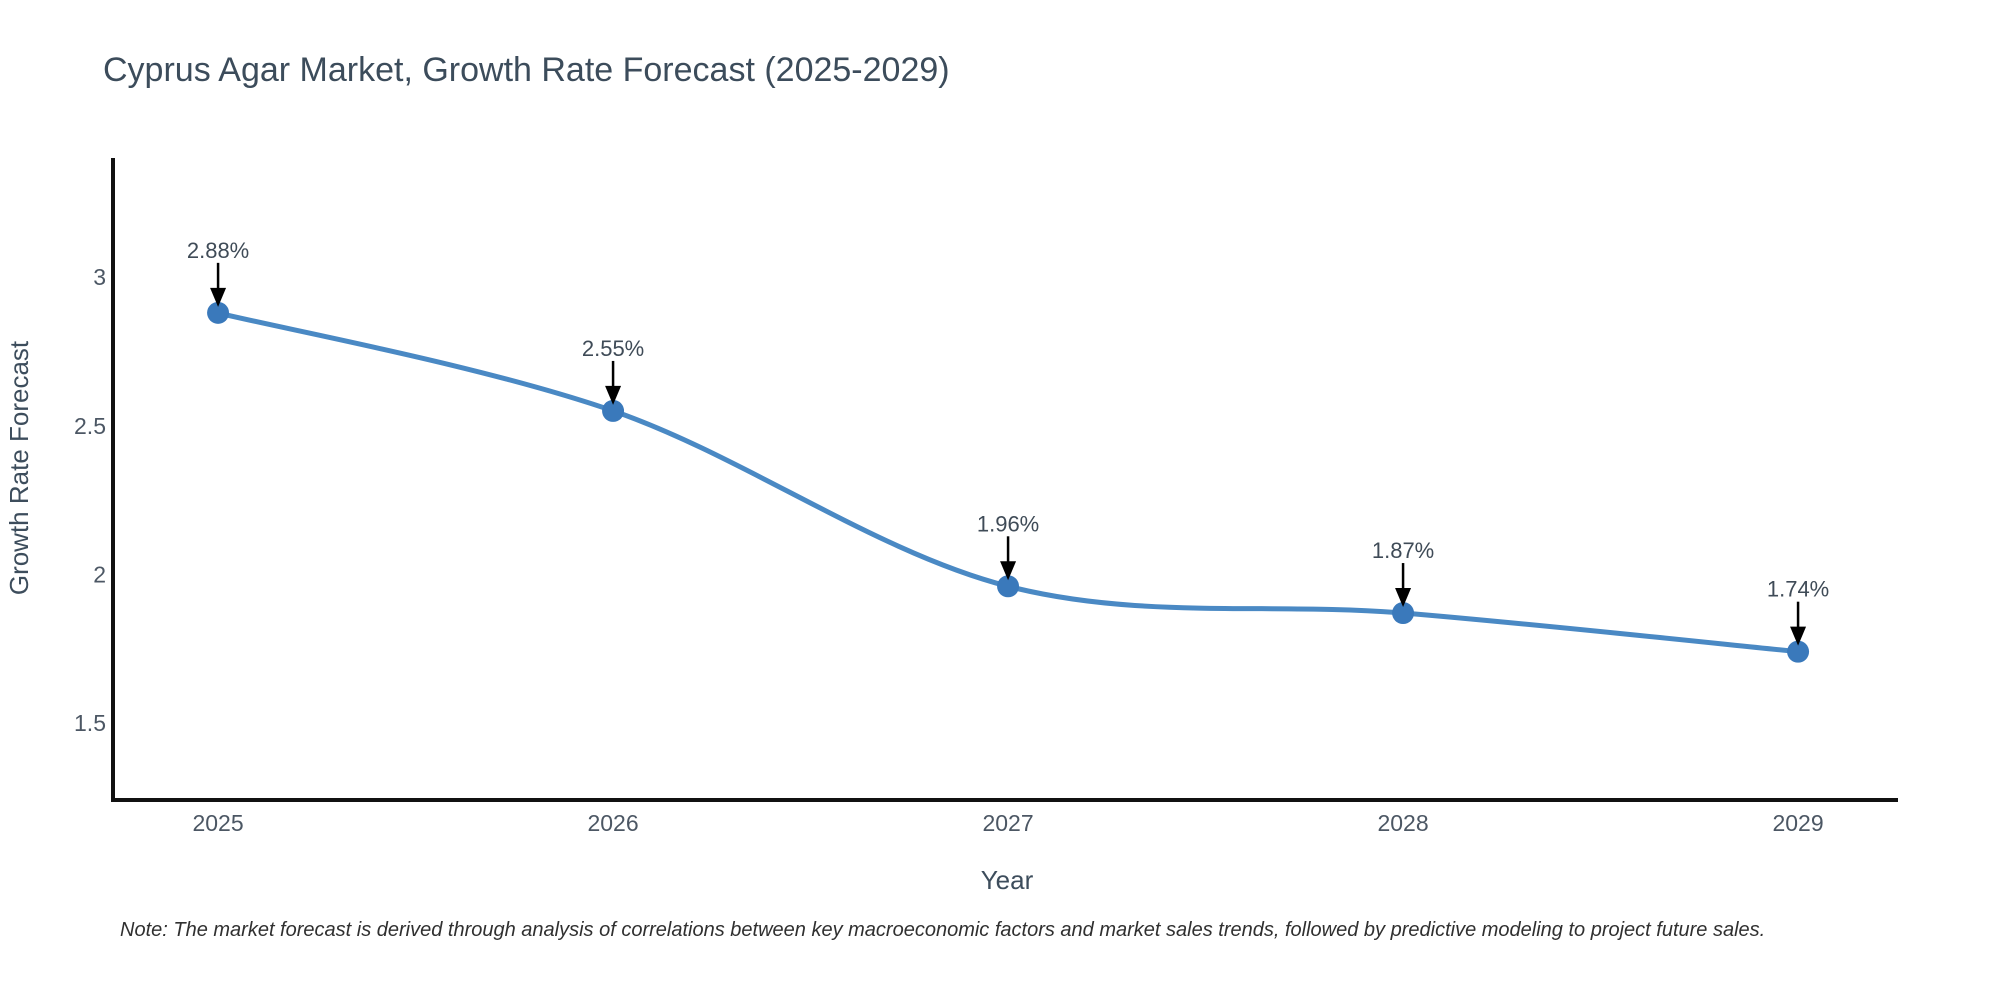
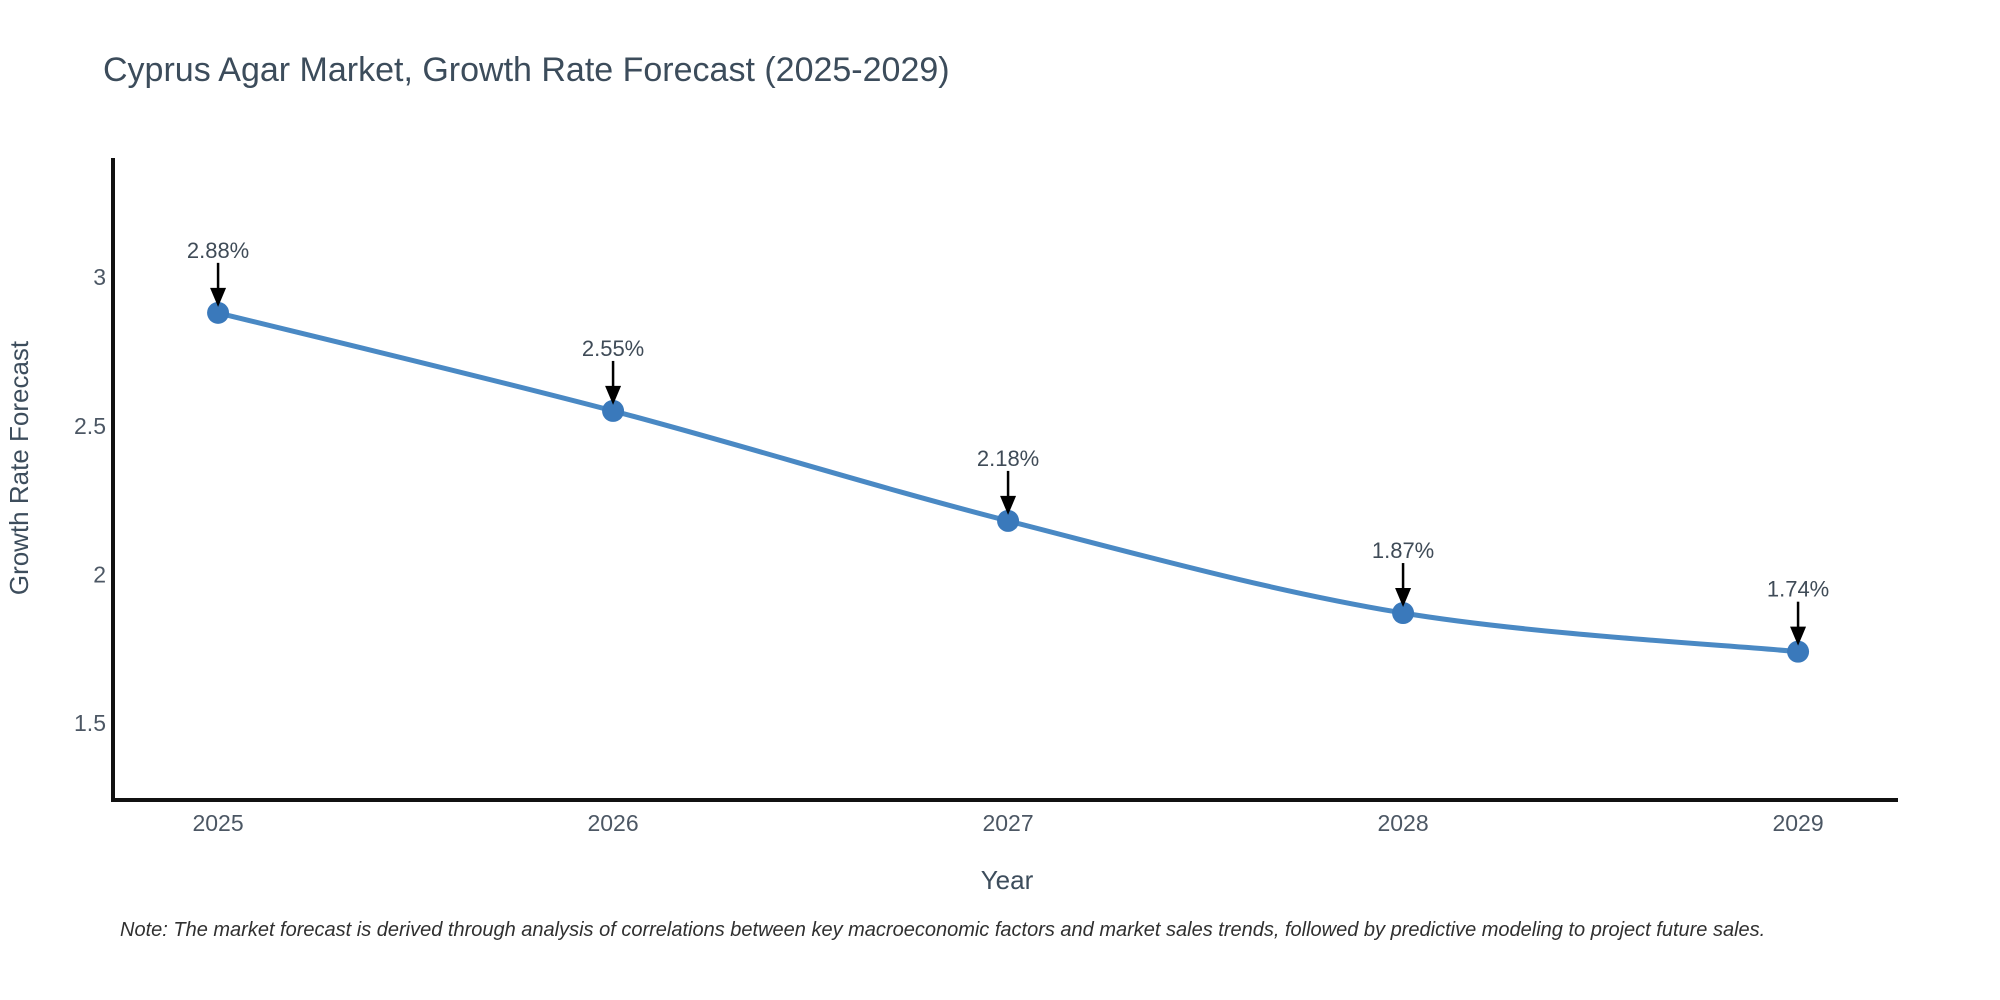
2027: 1.96% -> 2.18%
